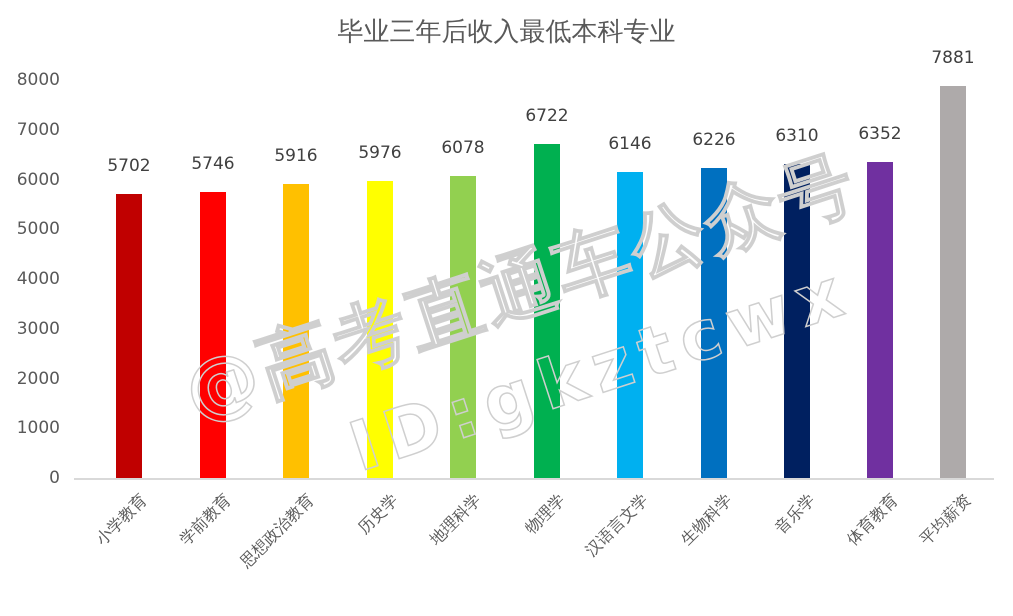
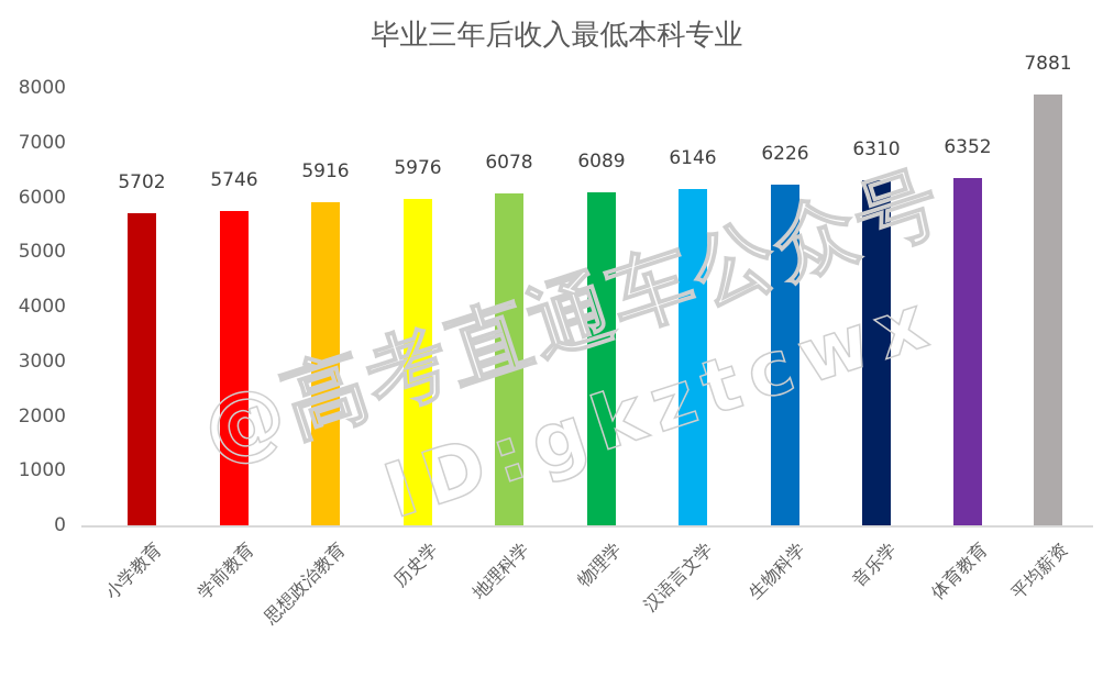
物理学: 6722 -> 6089
